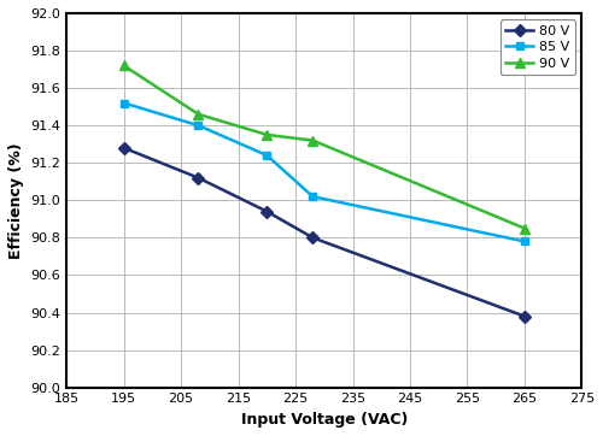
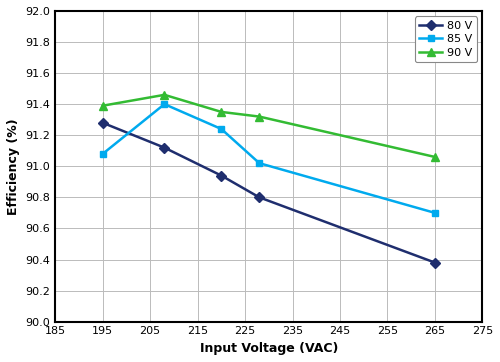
85 V/195: 91.52 -> 91.08
90 V/195: 91.72 -> 91.39
85 V/265: 90.78 -> 90.70
90 V/265: 90.85 -> 91.06
